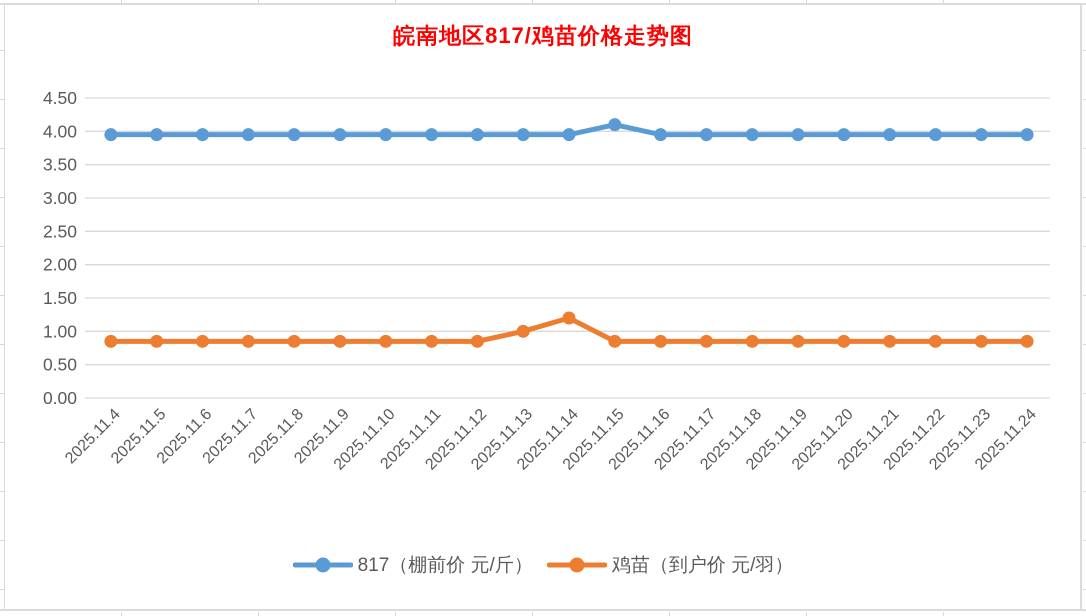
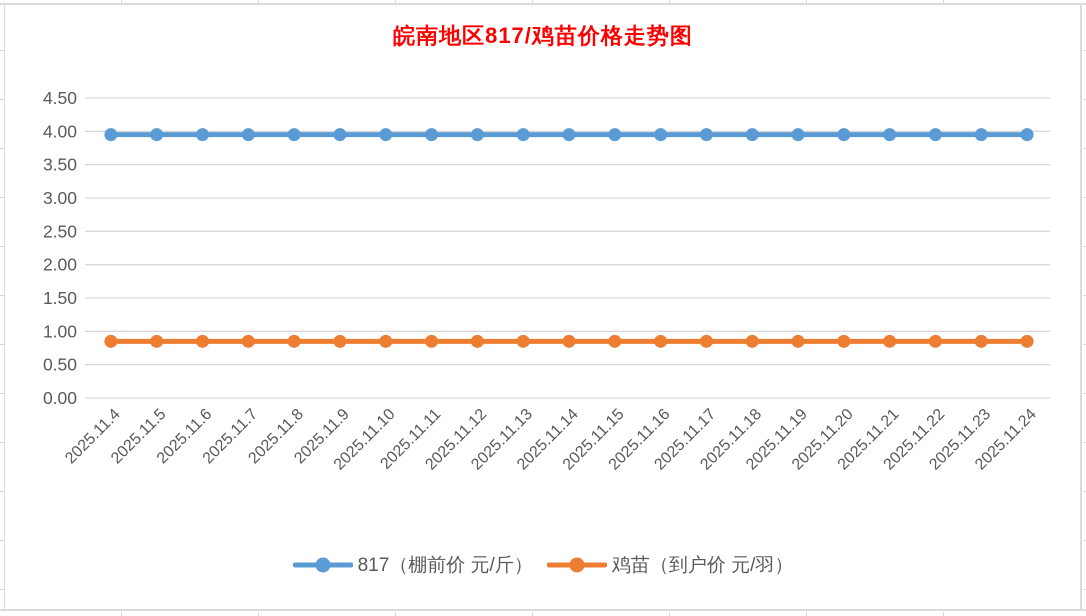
鸡苗（到户价 元/羽）/2025.11.13: 1.0 -> 0.8
鸡苗（到户价 元/羽）/2025.11.14: 1.2 -> 0.8
817（棚前价 元/斤）/2025.11.15: 4.1 -> 4.0
